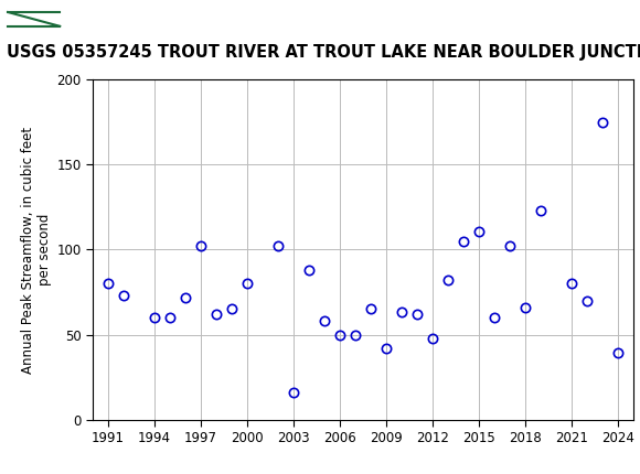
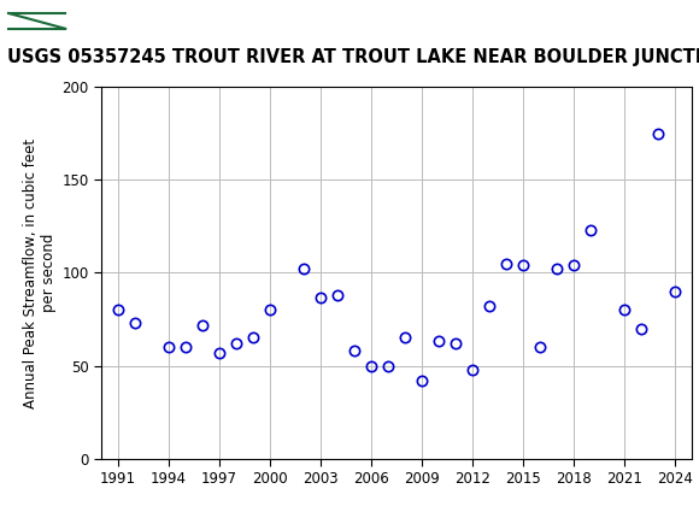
1997: 102 -> 57
2003: 16 -> 87
2015: 111 -> 104
2018: 66 -> 104
2024: 39 -> 90
